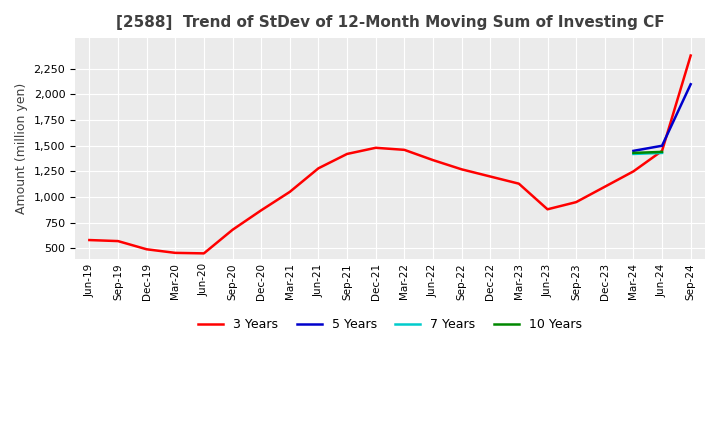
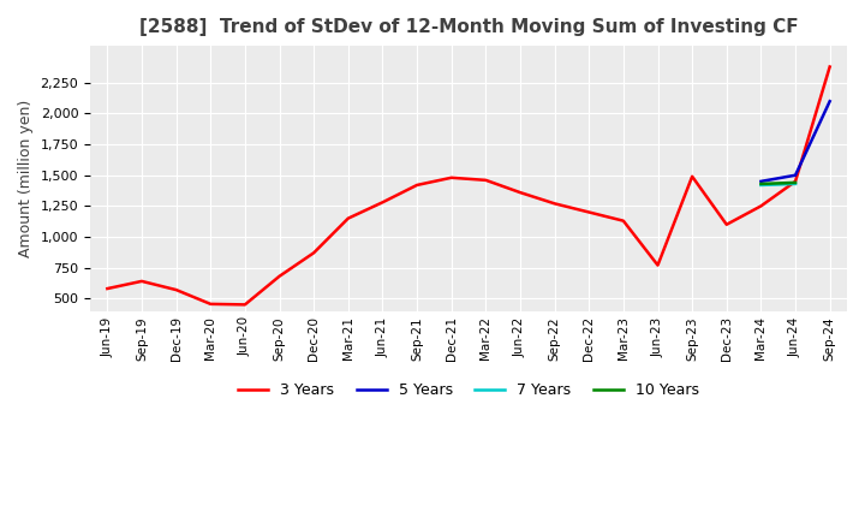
3 Years/Sep-19: 570 -> 640
3 Years/Dec-19: 490 -> 570
3 Years/Mar-21: 1,050 -> 1,150
3 Years/Jun-23: 880 -> 770
3 Years/Sep-23: 950 -> 1,490
